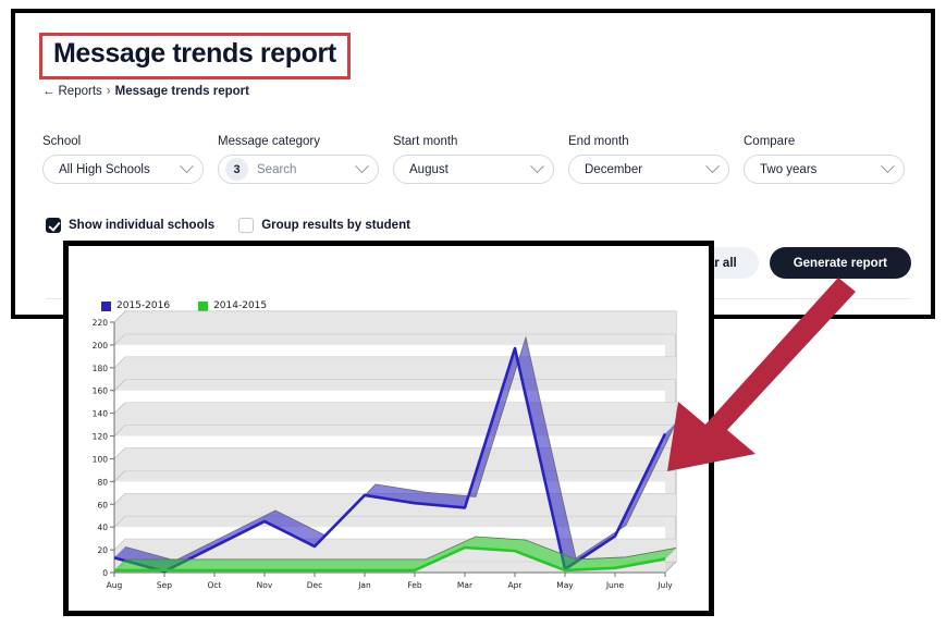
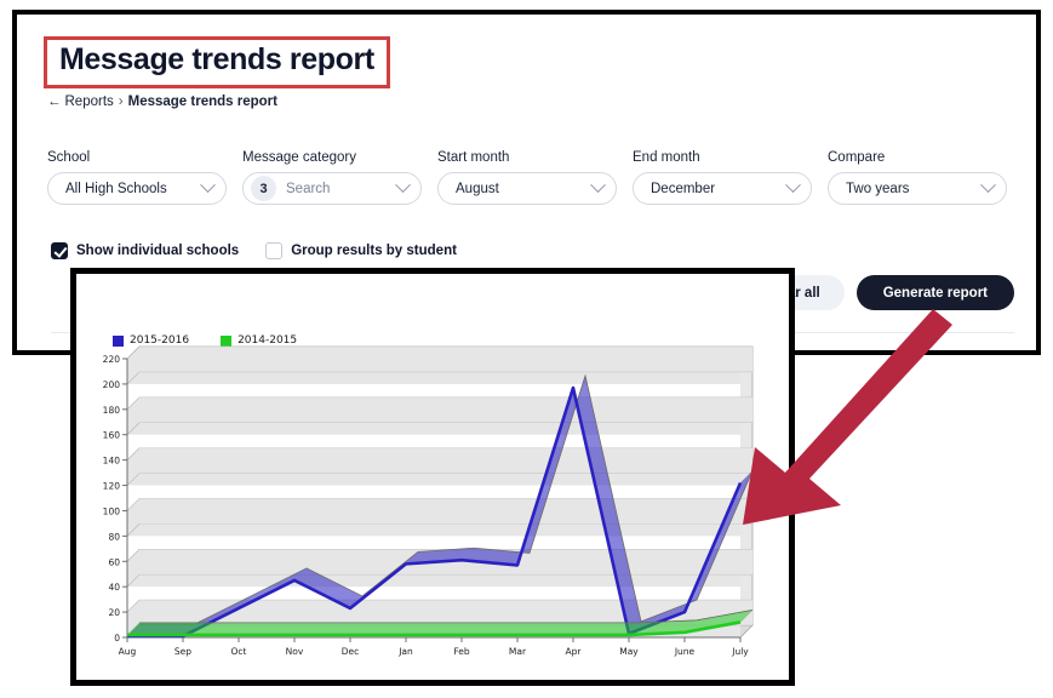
2015-2016/Aug: 13 -> 1
2015-2016/Jan: 68 -> 58
2014-2015/Mar: 22 -> 2
2014-2015/Apr: 19 -> 2
2015-2016/June: 32 -> 20
